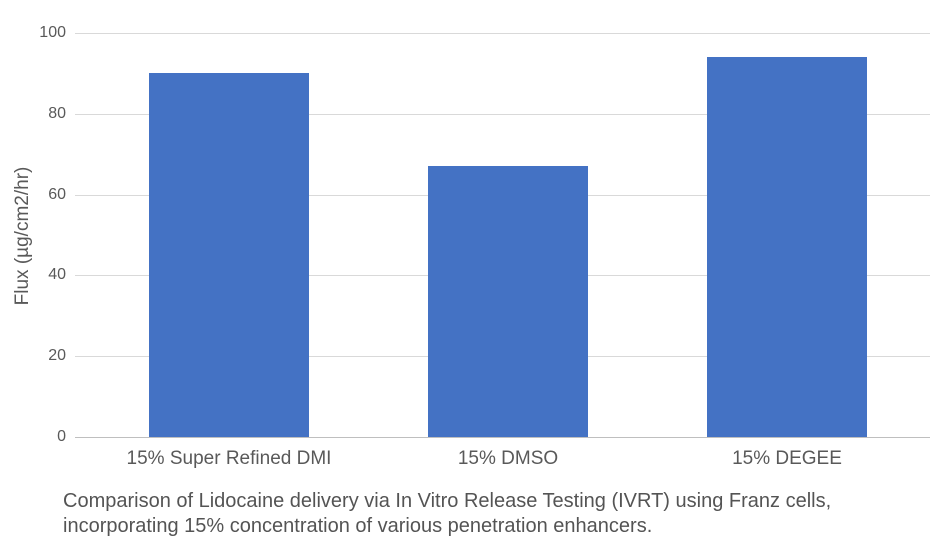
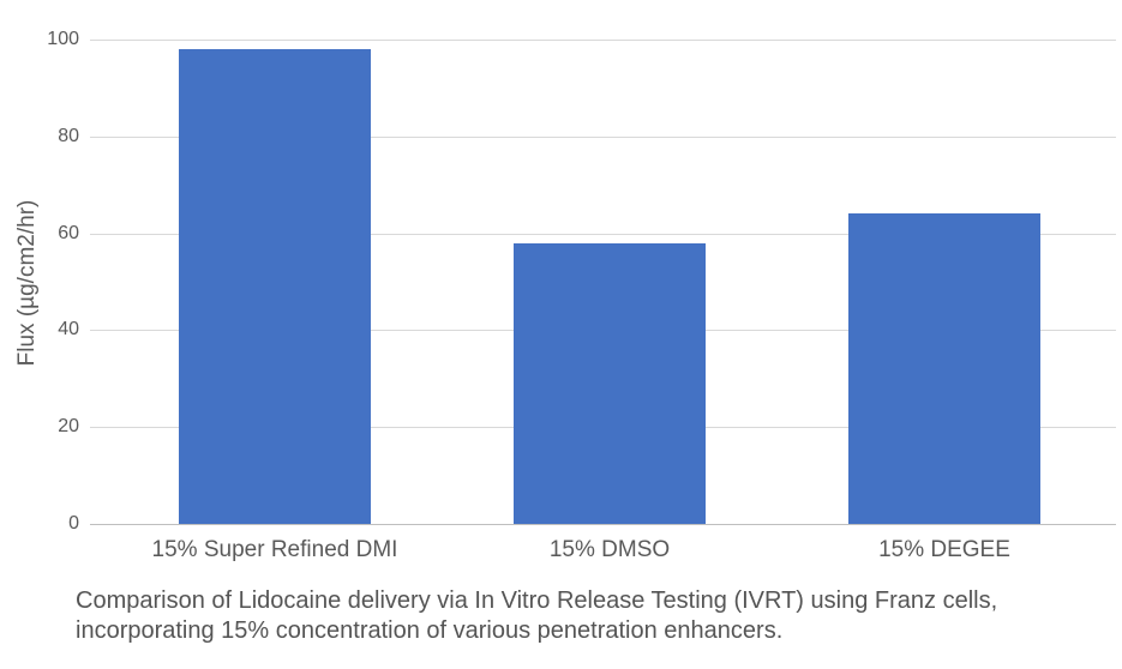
15% Super Refined DMI: 90 -> 98
15% DMSO: 67 -> 58
15% DEGEE: 94 -> 64
